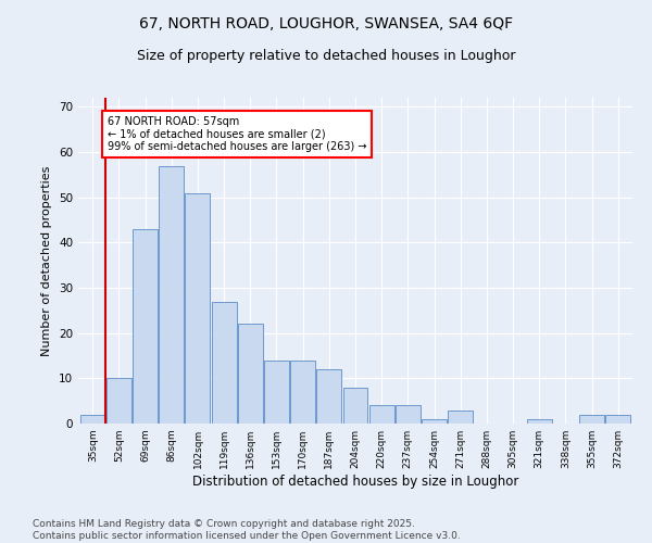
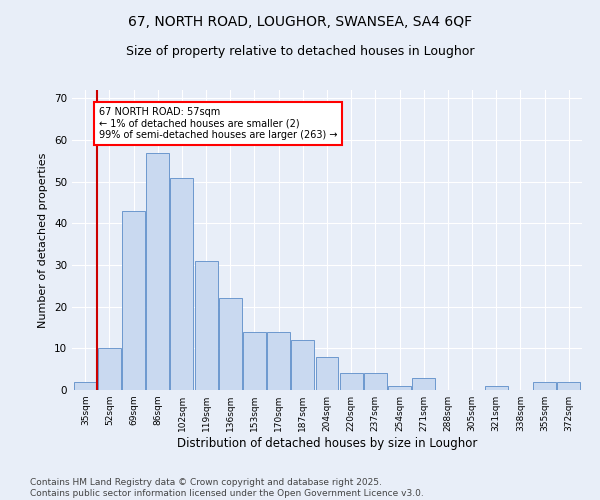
119sqm: 27 -> 31
